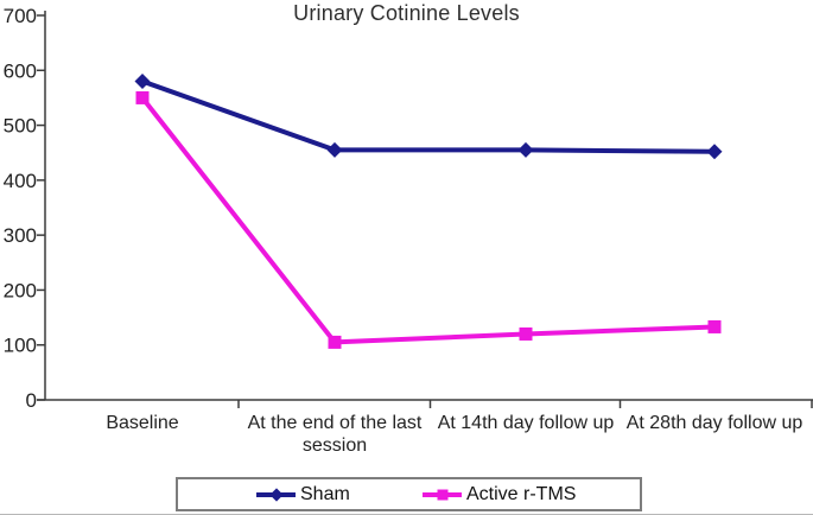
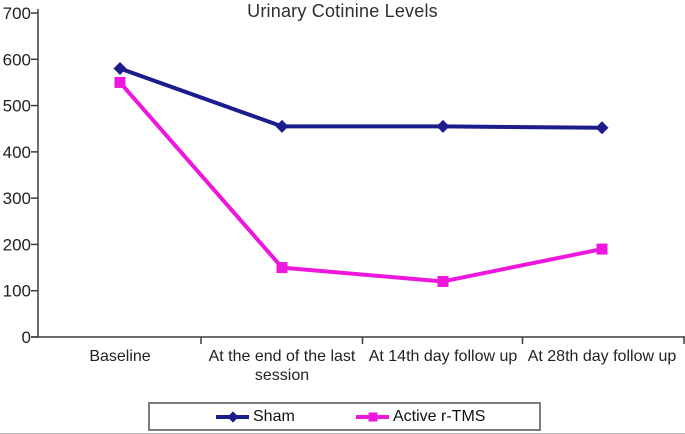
Active r-TMS/At the end of the last session: 100 -> 150
Active r-TMS/At 28th day follow up: 130 -> 190
